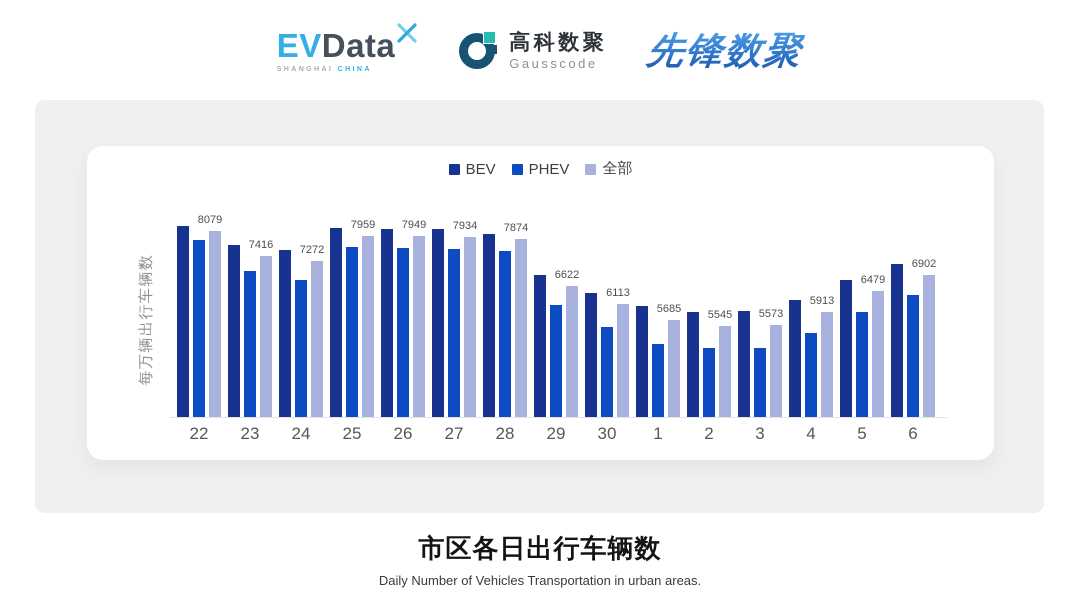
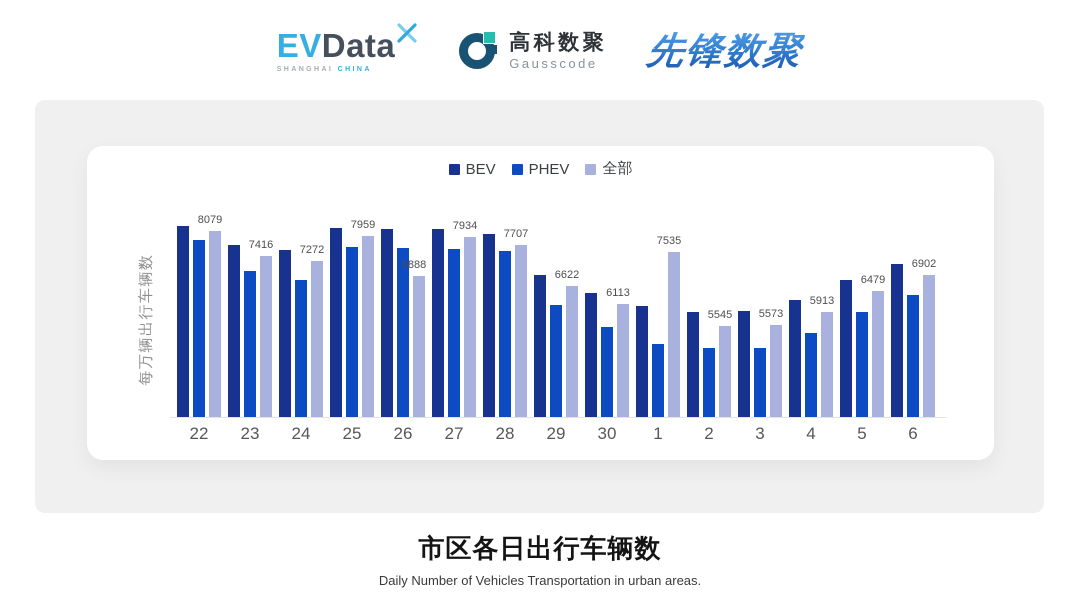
全部/26: 7949 -> 6888
全部/28: 7874 -> 7707
全部/1: 5685 -> 7535
